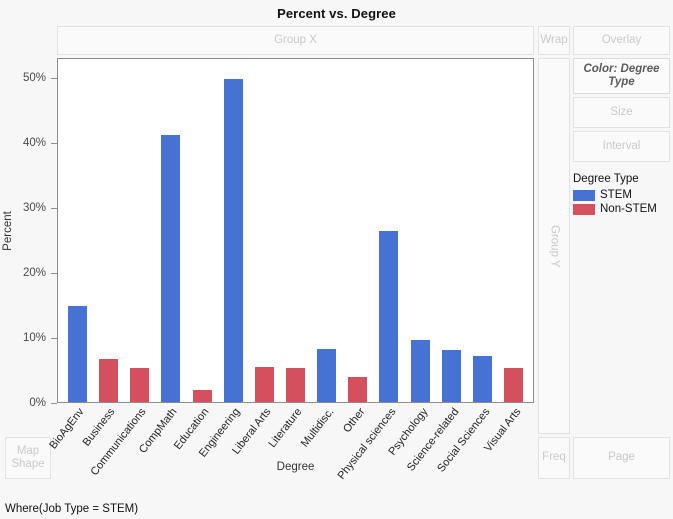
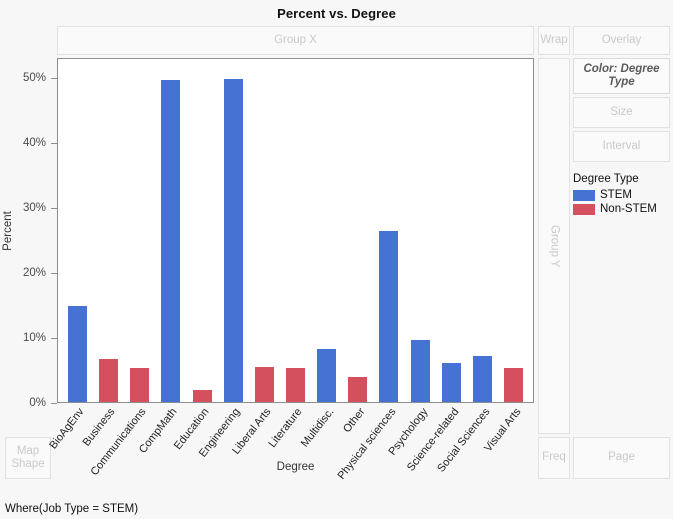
CompMath: 41% -> 49%
Science-related: 8% -> 6%
